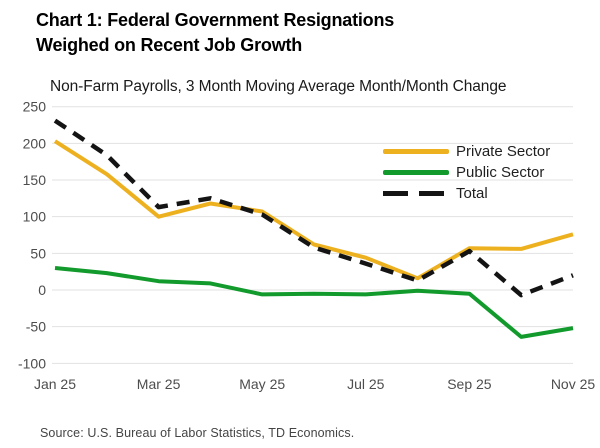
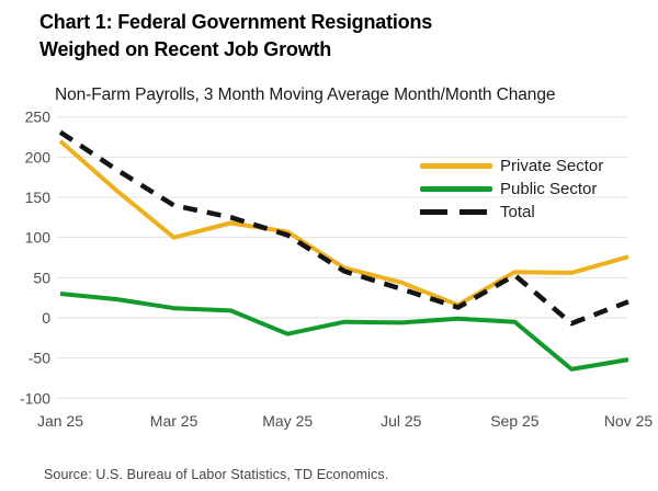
Private Sector/Jan 25: 200 -> 220
Total/Mar 25: 110 -> 140
Public Sector/May 25: -10 -> -20
